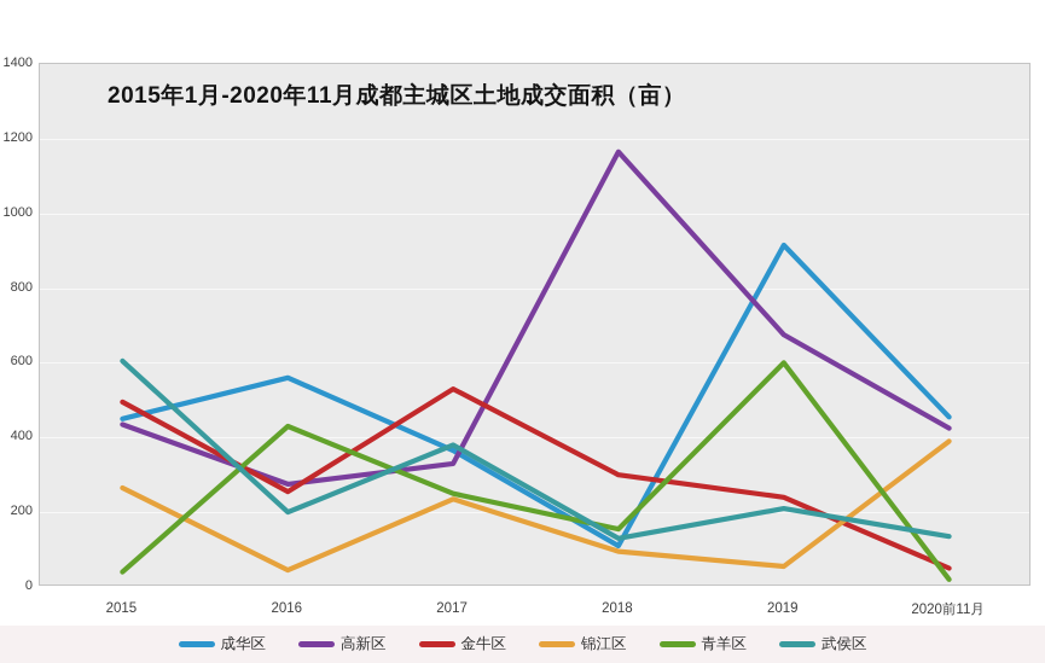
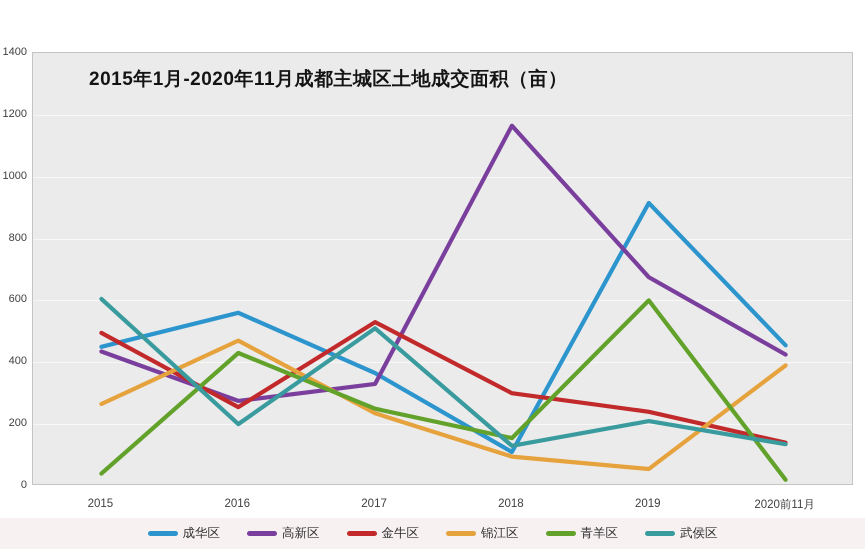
锦江区/2016: 40 -> 470
武侯区/2017: 380 -> 510
金牛区/2020前11月: 50 -> 140
